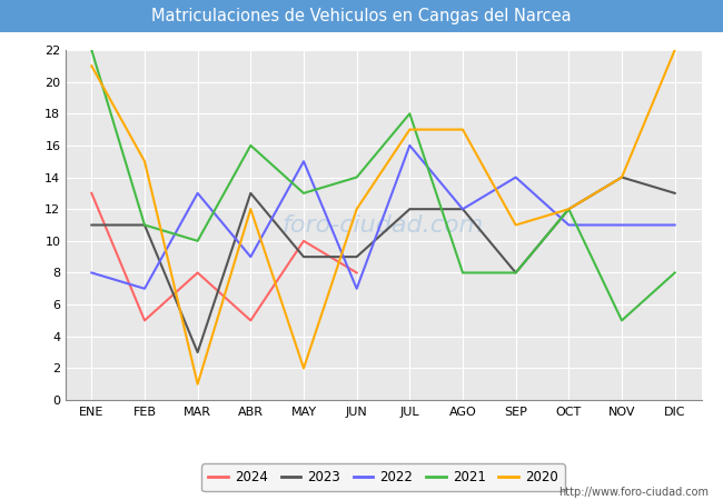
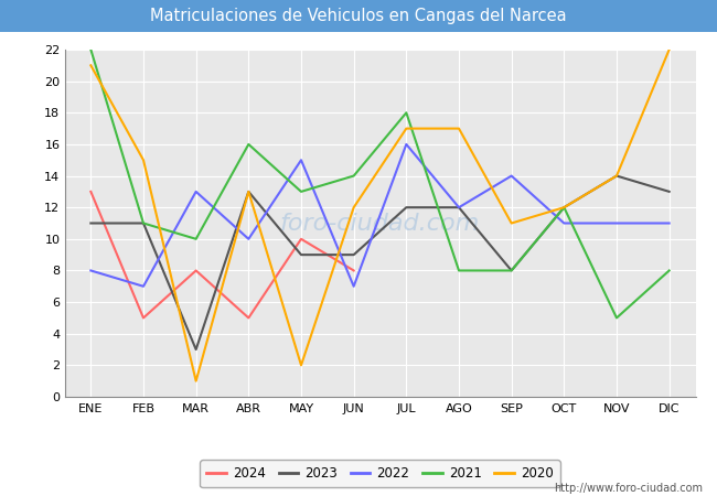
2022/ABR: 9 -> 10
2020/ABR: 12 -> 13
